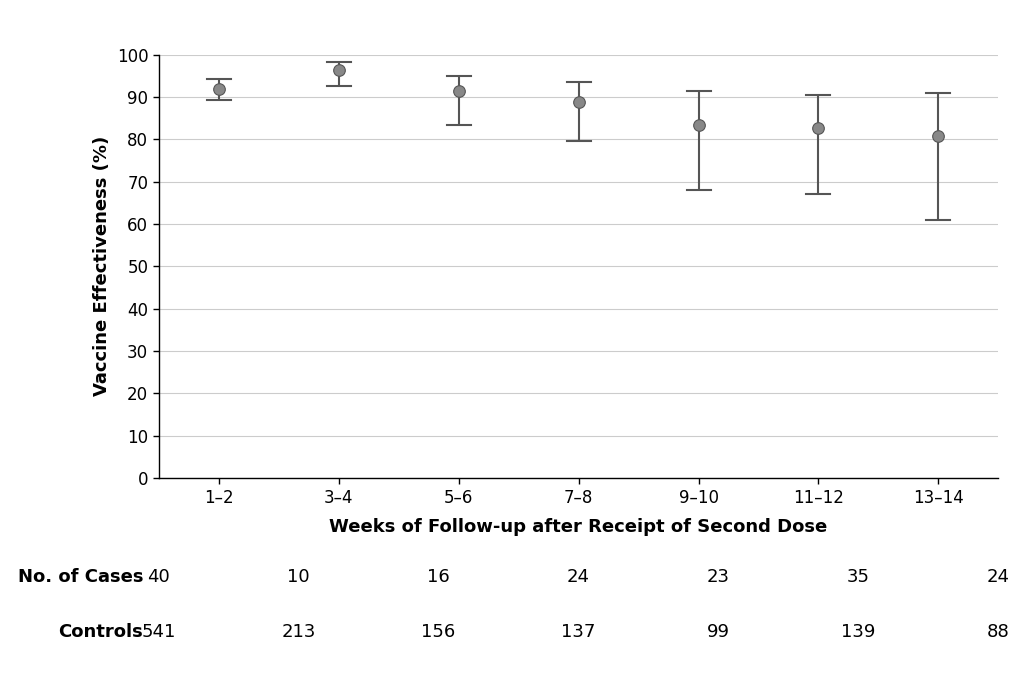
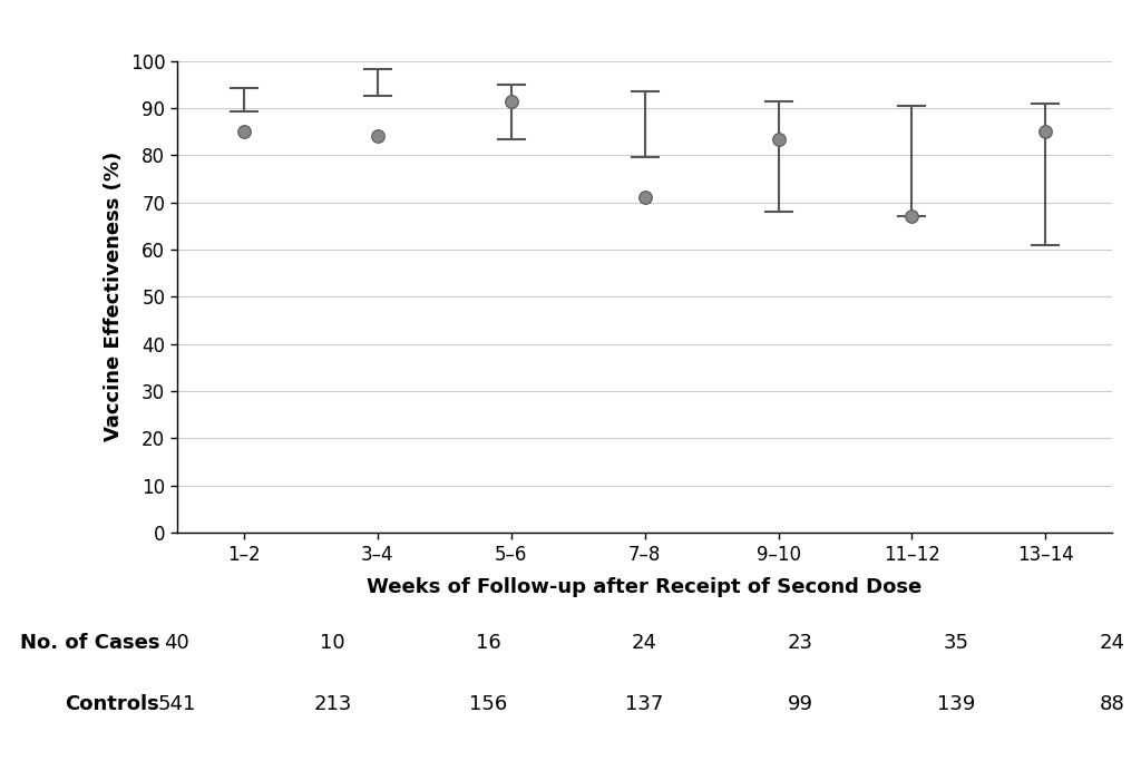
1–2: 92.0 -> 85.0
3–4: 96.3 -> 84.0
7–8: 88.7 -> 71.0
11–12: 82.7 -> 67.0
13–14: 80.7 -> 85.0
